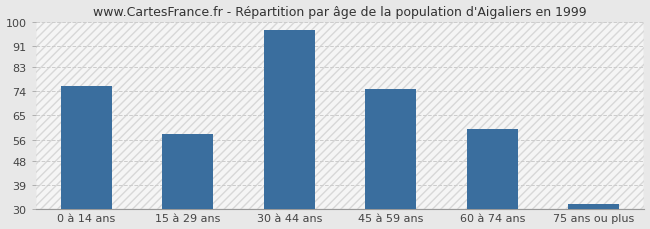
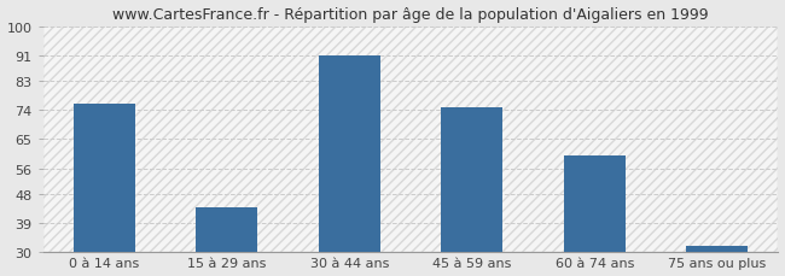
15 à 29 ans: 58 -> 44
30 à 44 ans: 97 -> 91
